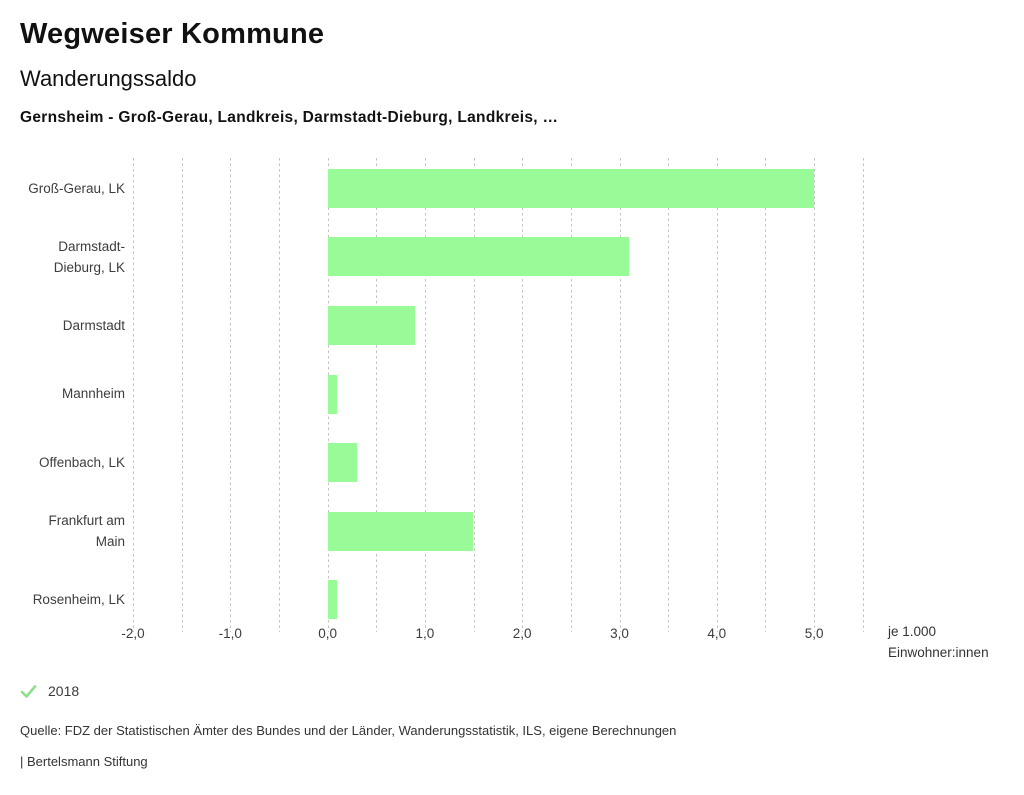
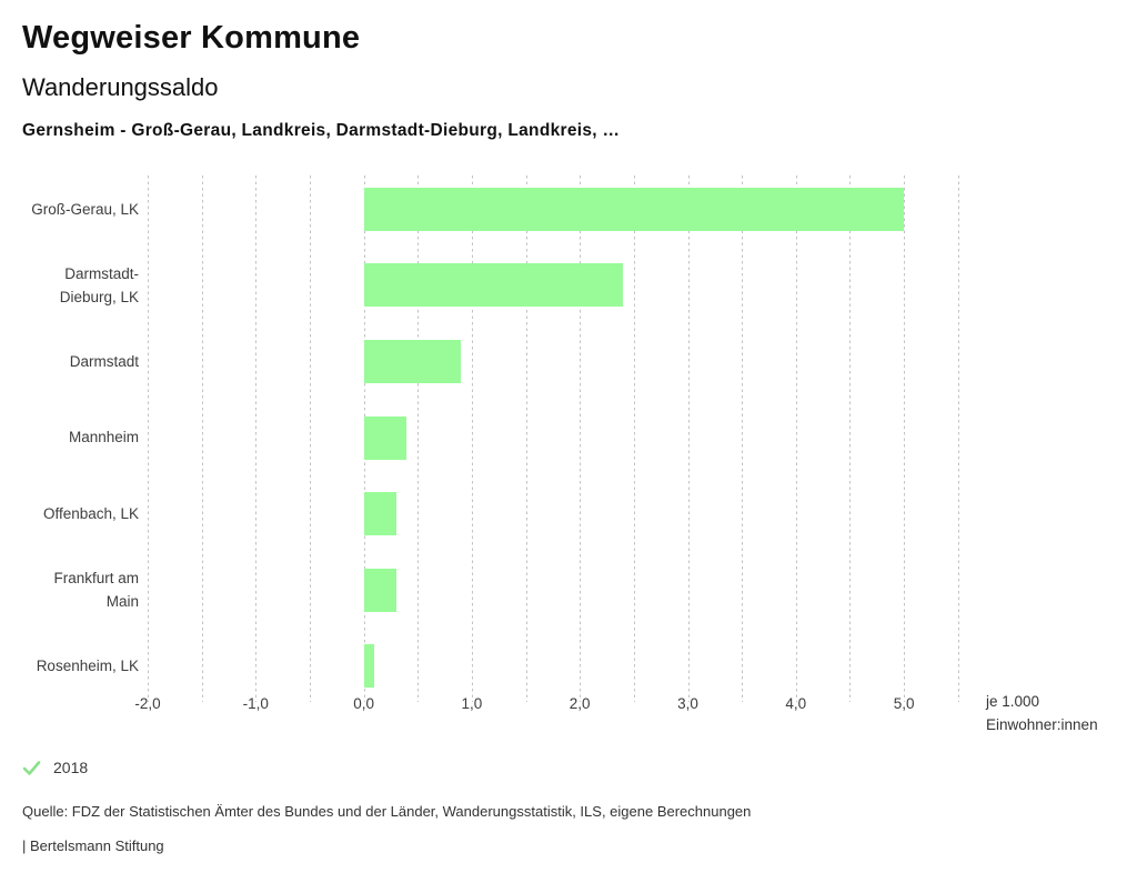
Darmstadt-Dieburg, LK: 3,1 -> 2,4
Mannheim: 0,1 -> 0,4
Frankfurt am Main: 1,5 -> 0,3
